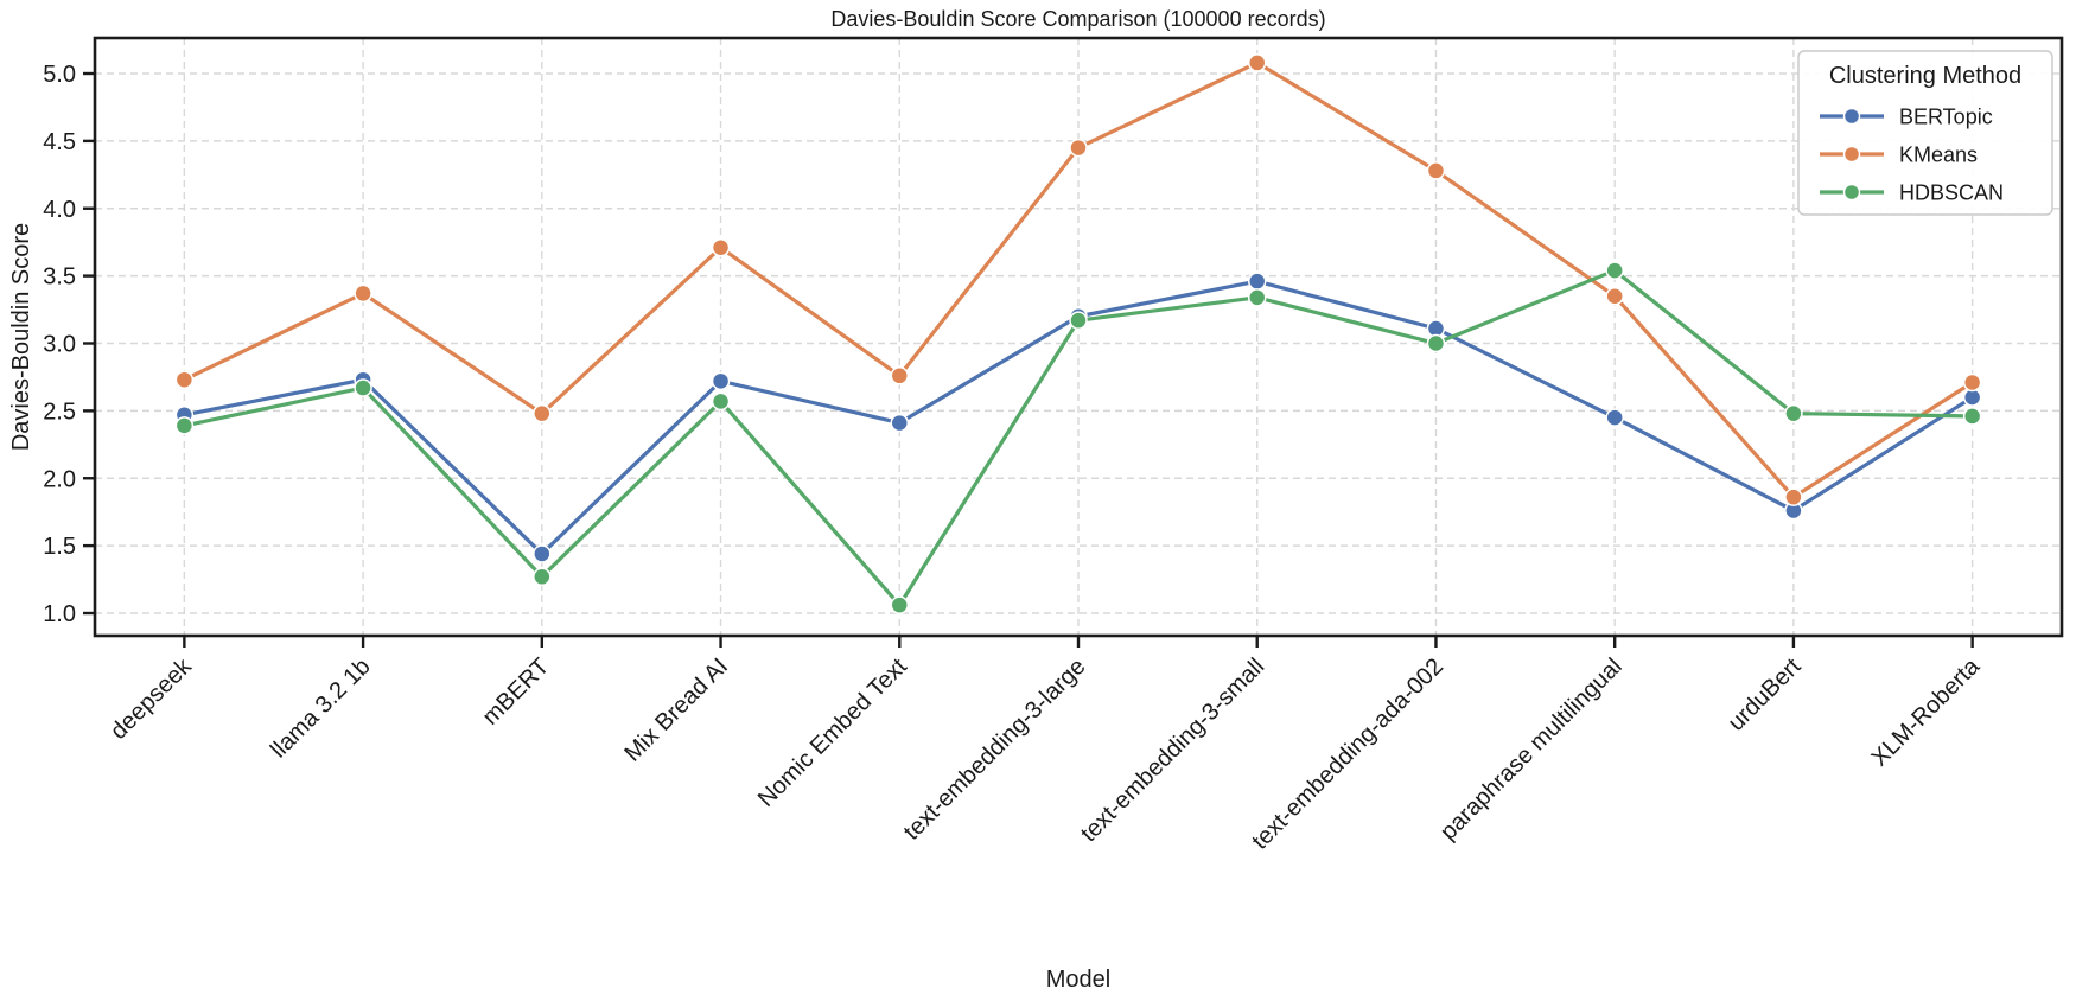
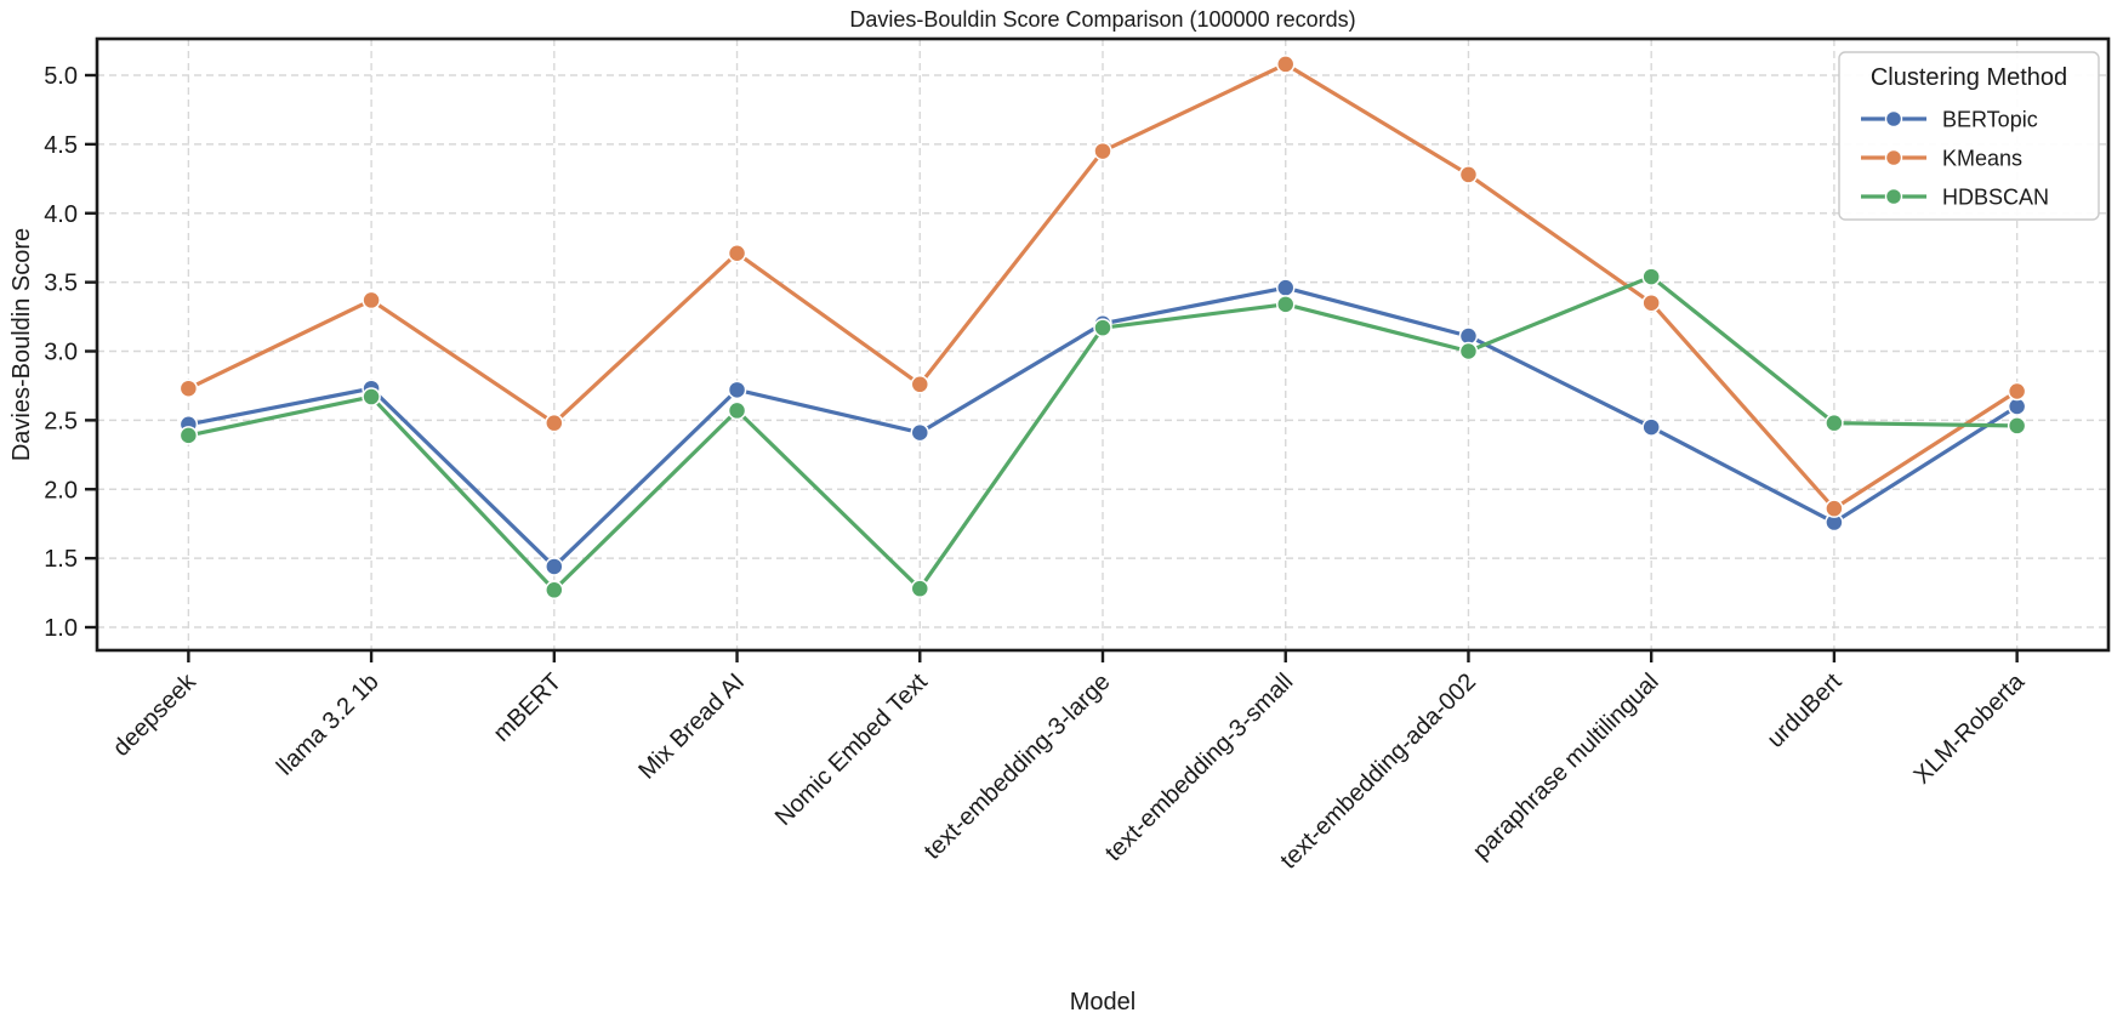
HDBSCAN/Nomic Embed Text: 1.06 -> 1.28
